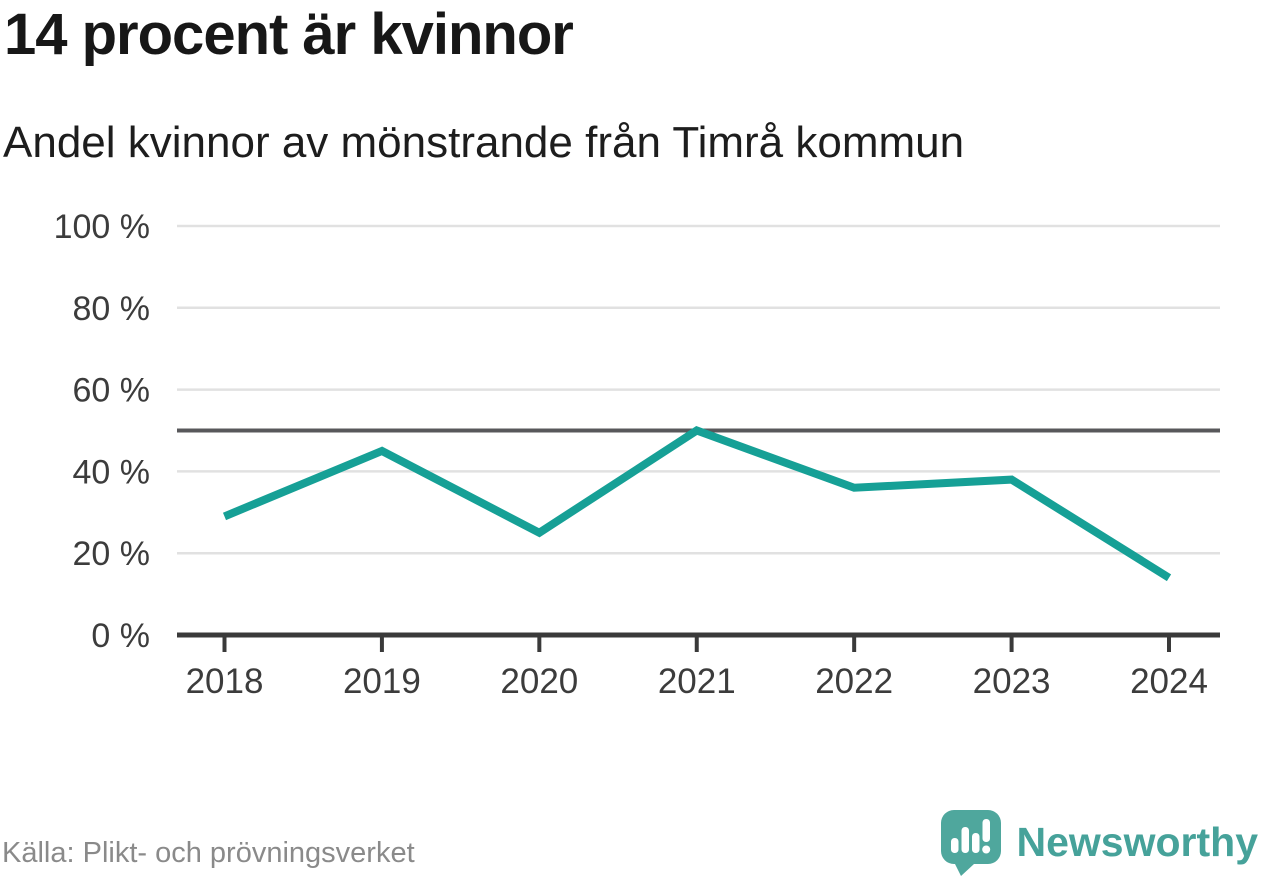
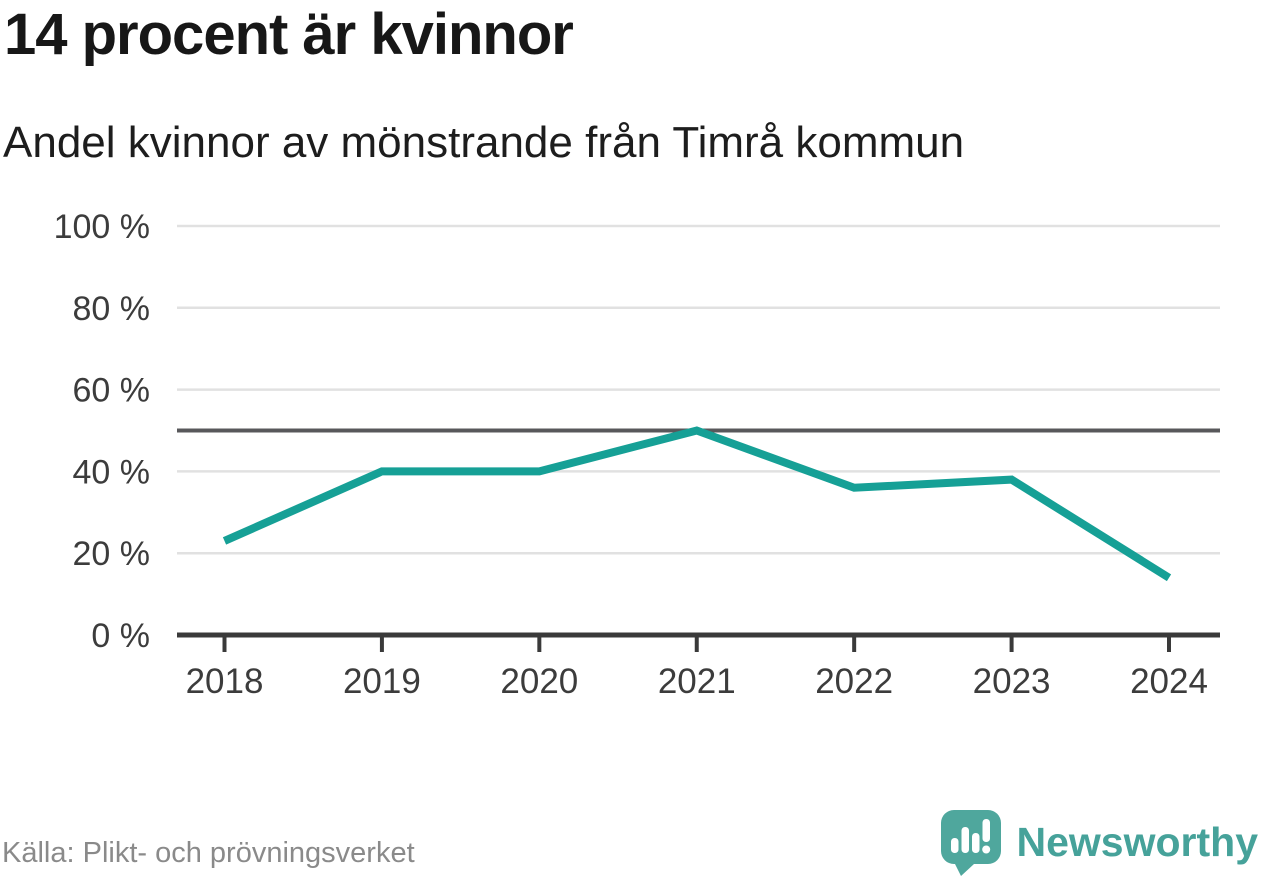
2018: 29% -> 23%
2019: 45% -> 40%
2020: 25% -> 40%
